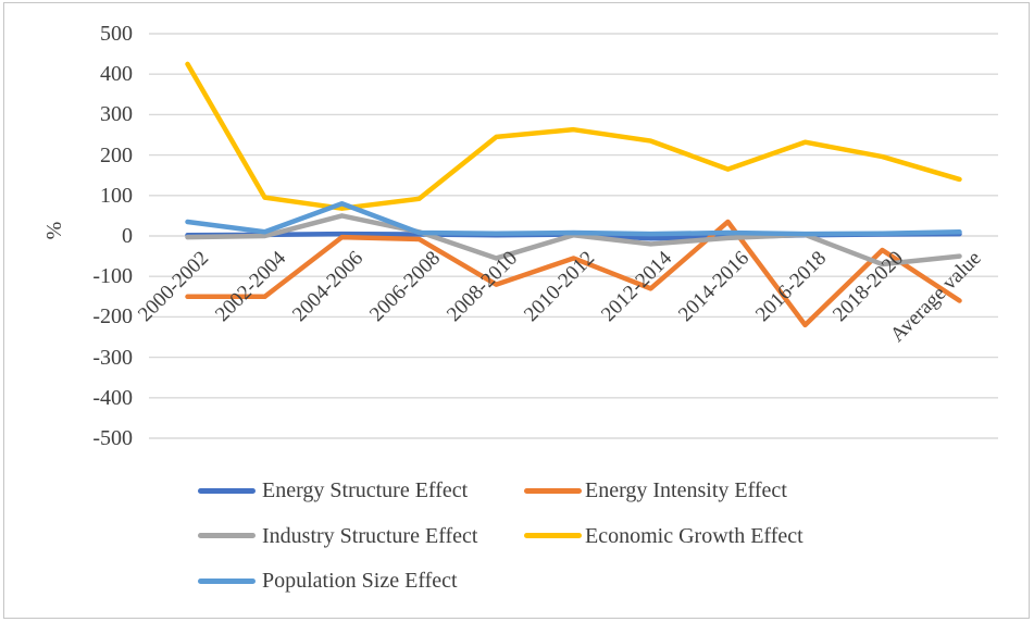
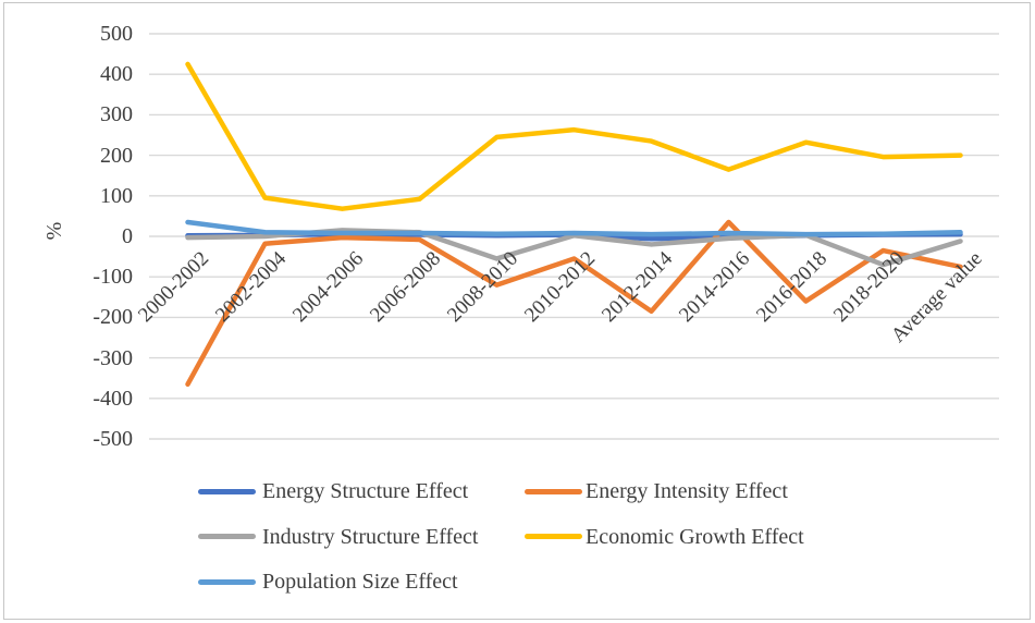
Energy Intensity Effect/2000-2002: -150 -> -360
Energy Intensity Effect/2002-2004: -150 -> -20
Industry Structure Effect/2004-2006: 50 -> 20
Population Size Effect/2004-2006: 80 -> 10
Energy Intensity Effect/2012-2014: -130 -> -180
Energy Intensity Effect/2016-2018: -220 -> -160
Energy Intensity Effect/Average value: -160 -> -80
Industry Structure Effect/Average value: -50 -> -10
Economic Growth Effect/Average value: 140 -> 200
